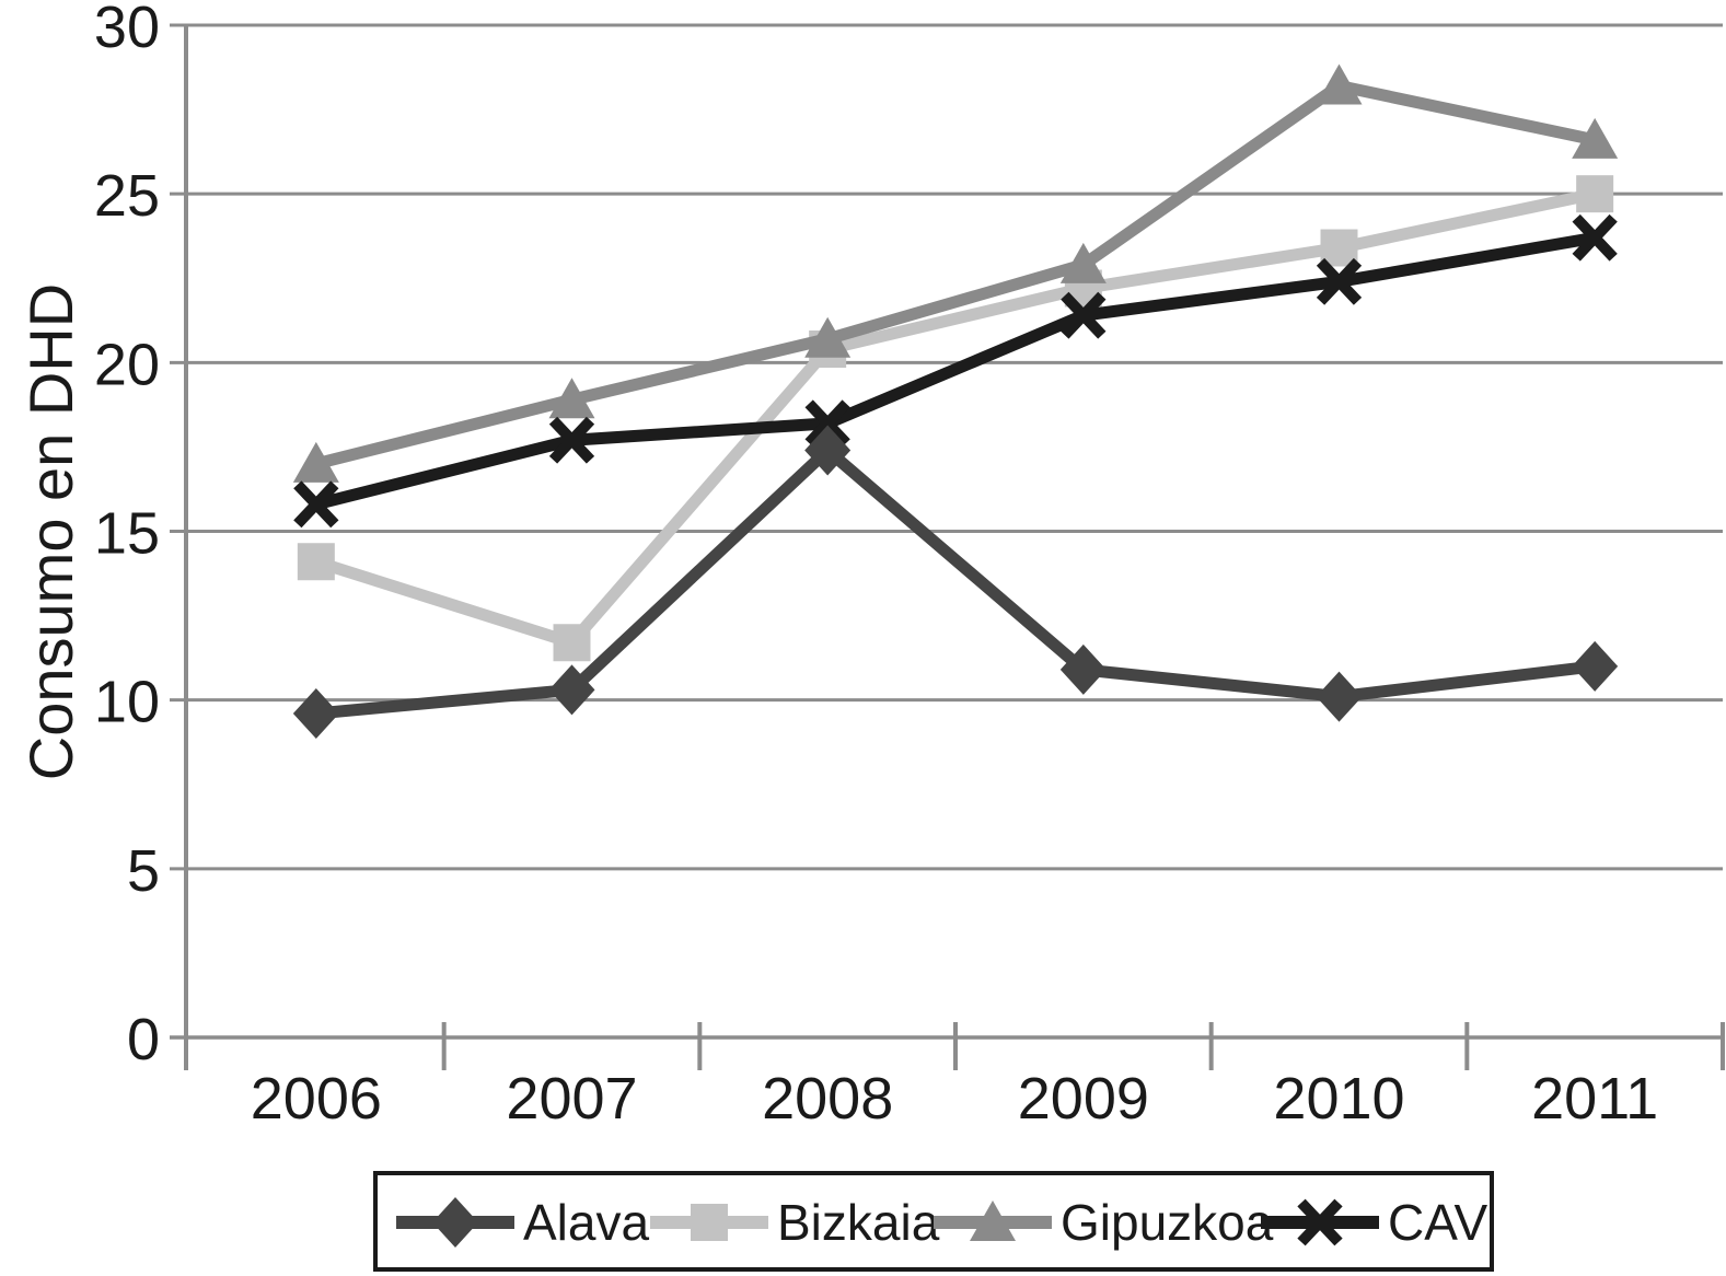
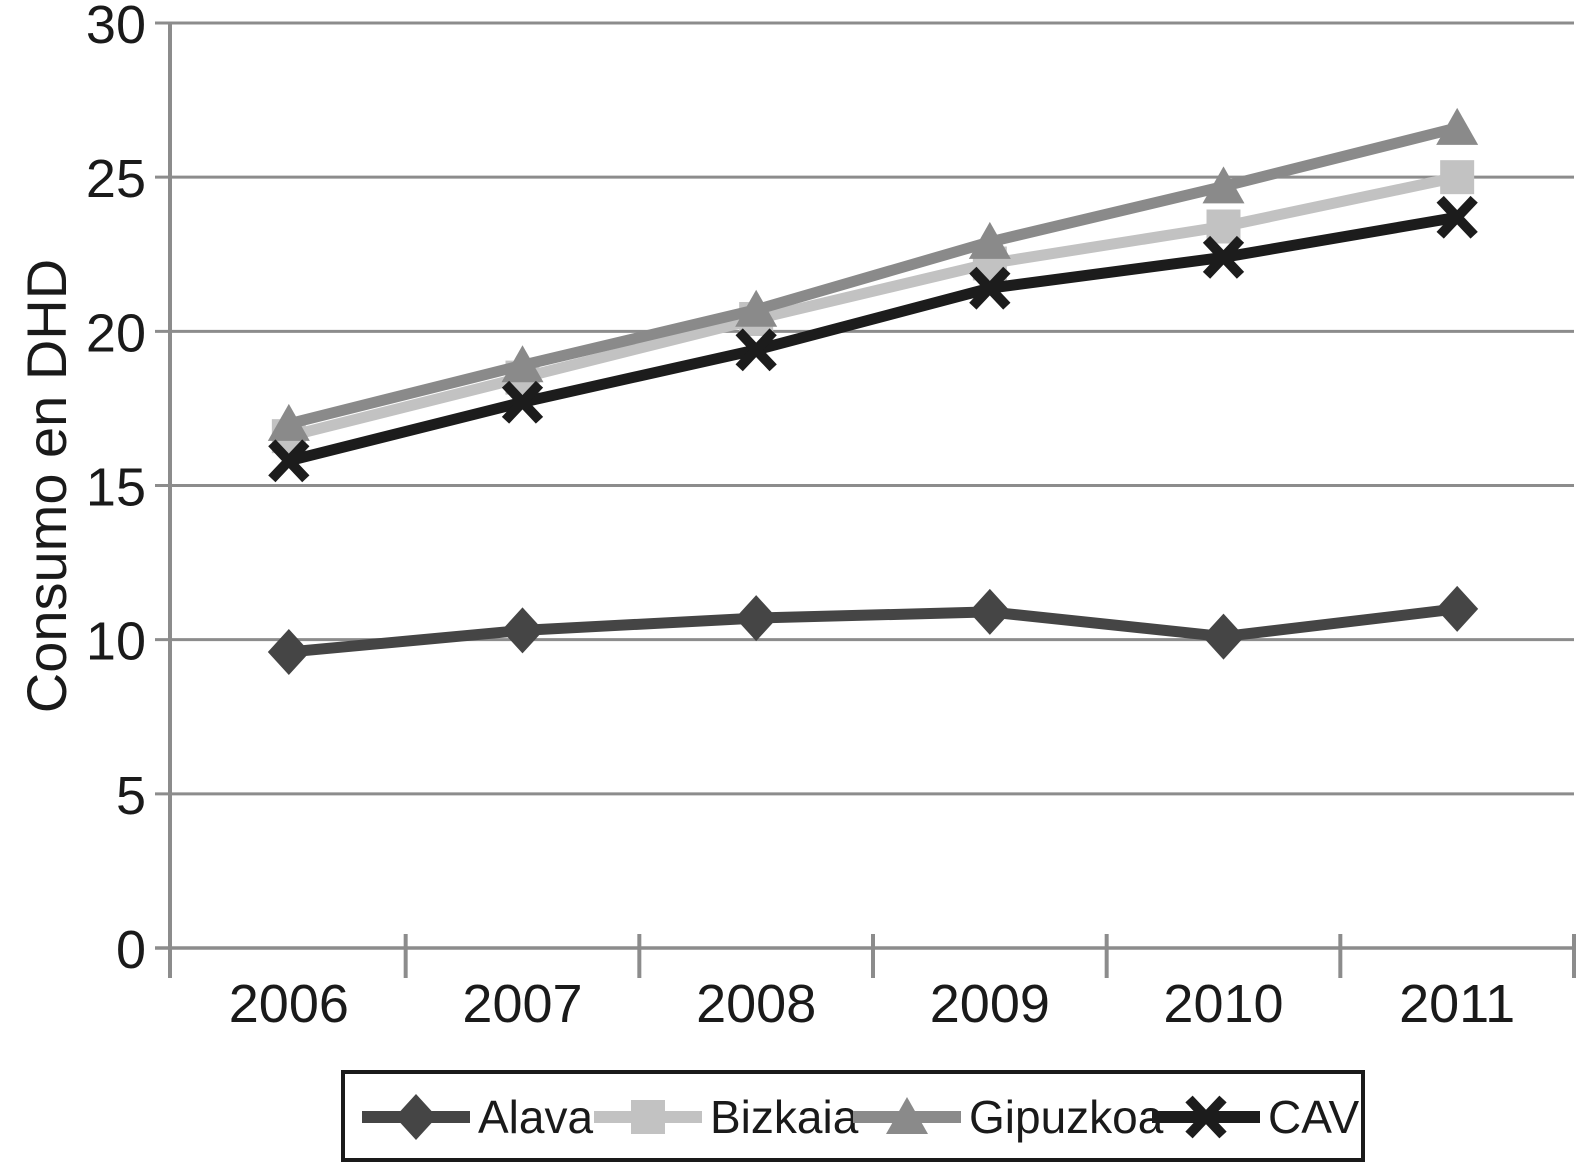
Bizkaia/2006: 14.1 -> 16.6
Bizkaia/2007: 11.7 -> 18.5
Alava/2008: 17.4 -> 10.7
CAV/2008: 18.2 -> 19.4
Gipuzkoa/2010: 28.2 -> 24.7
